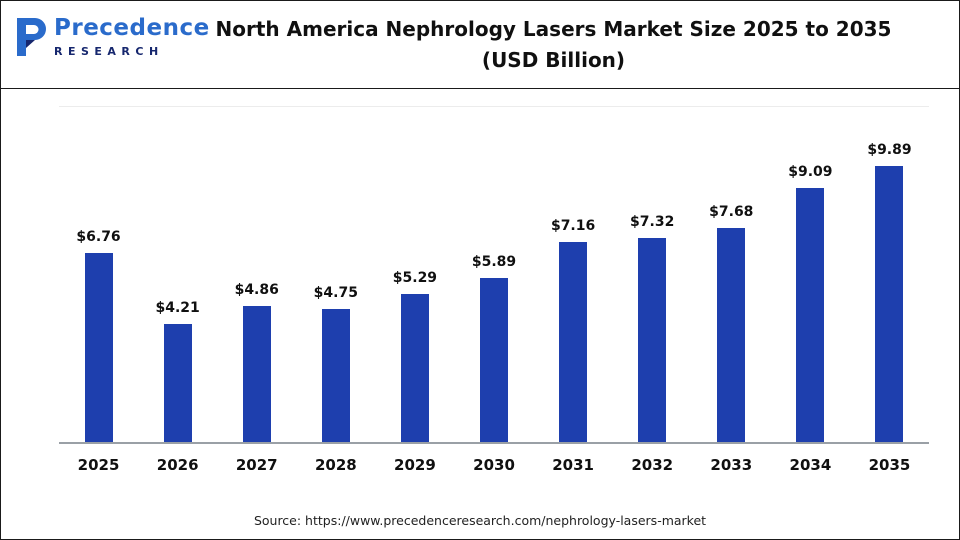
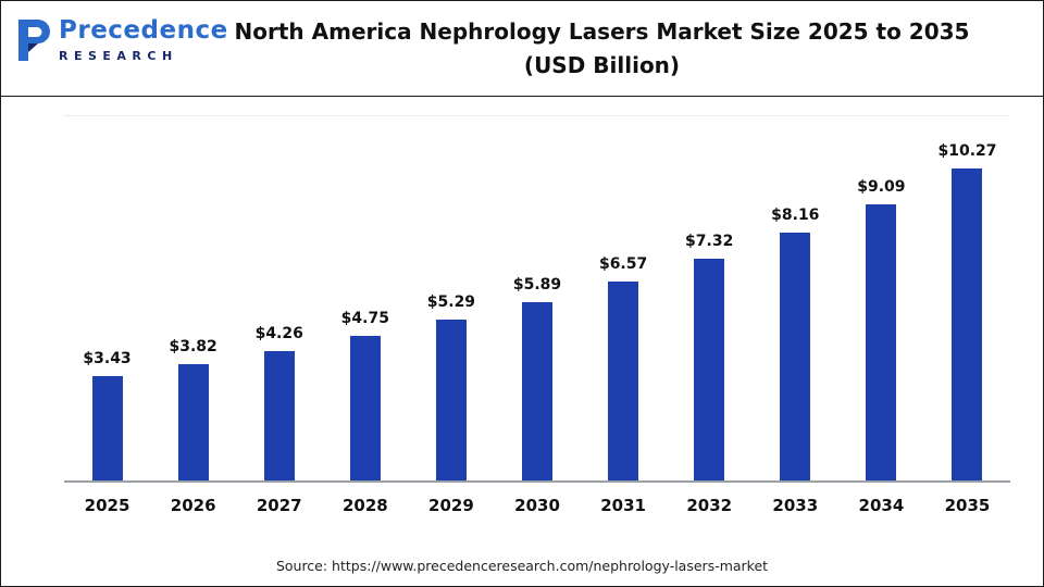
2025: $6.76 -> $3.43
2026: $4.21 -> $3.82
2027: $4.86 -> $4.26
2031: $7.16 -> $6.57
2033: $7.68 -> $8.16
2035: $9.89 -> $10.27
